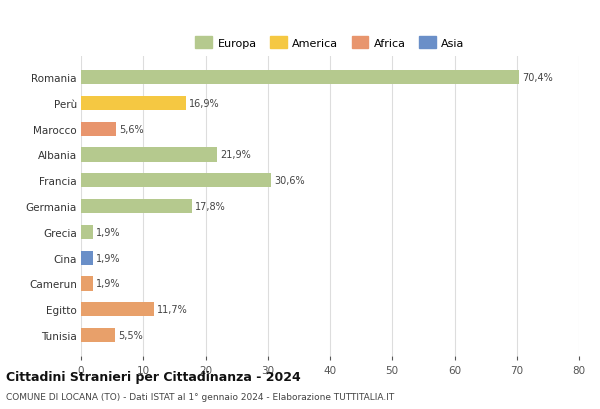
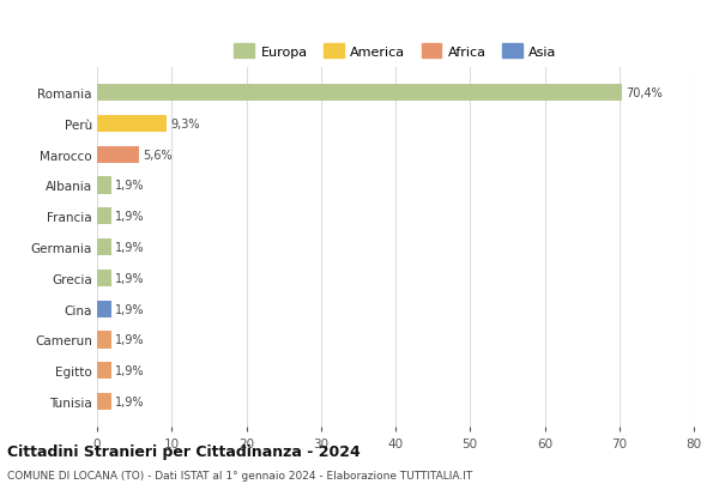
Perù: 16,9% -> 9,3%
Albania: 21,9% -> 1,9%
Francia: 30,6% -> 1,9%
Germania: 17,8% -> 1,9%
Egitto: 11,7% -> 1,9%
Tunisia: 5,5% -> 1,9%
